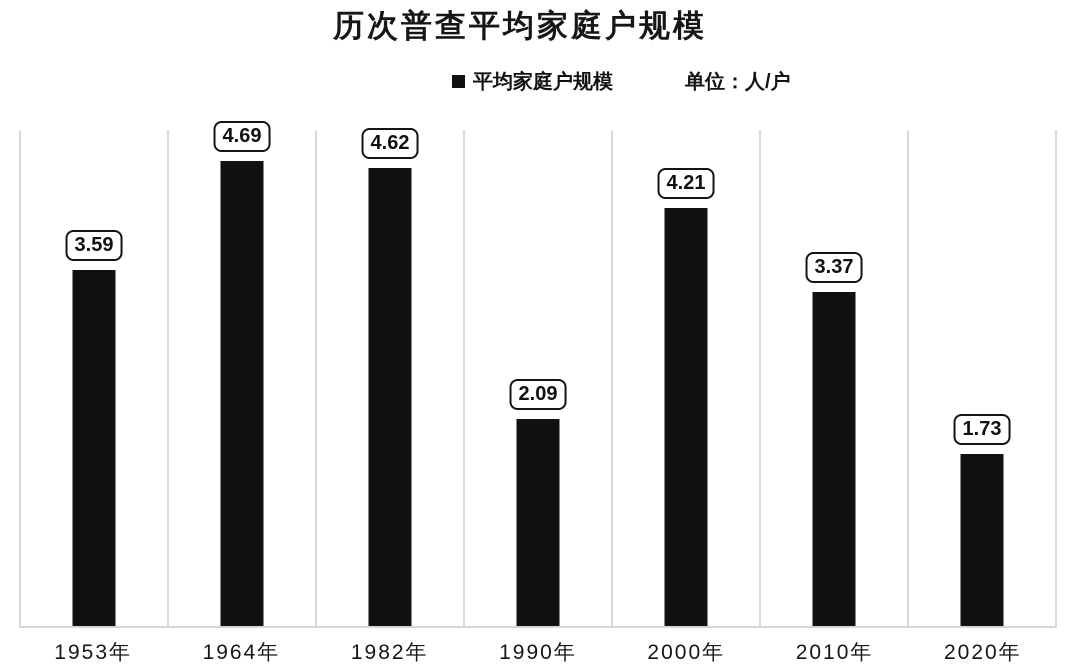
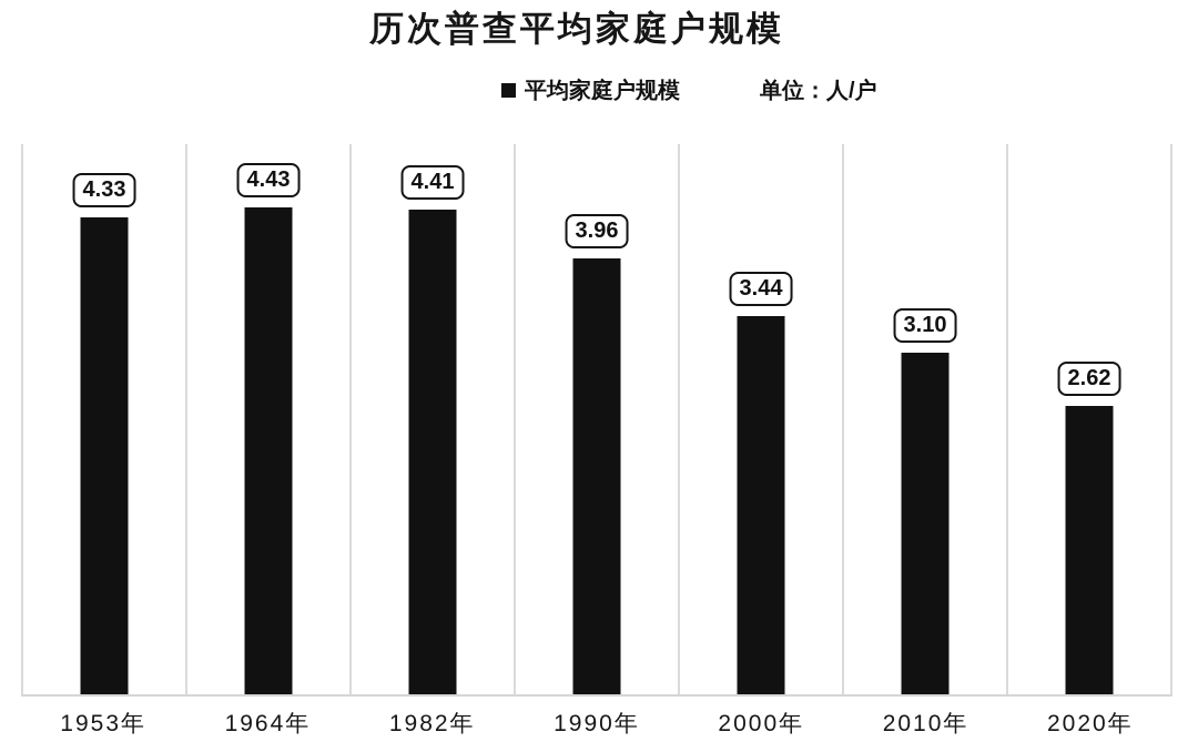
1953年: 3.59 -> 4.33
1964年: 4.69 -> 4.43
1982年: 4.62 -> 4.41
1990年: 2.09 -> 3.96
2000年: 4.21 -> 3.44
2010年: 3.37 -> 3.10
2020年: 1.73 -> 2.62
